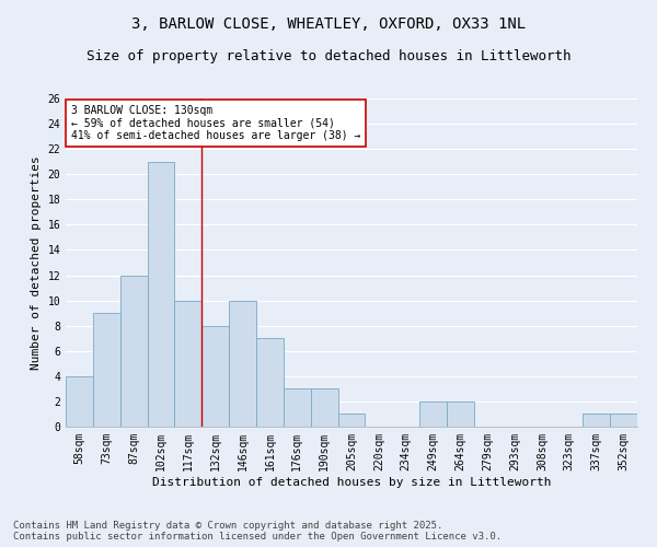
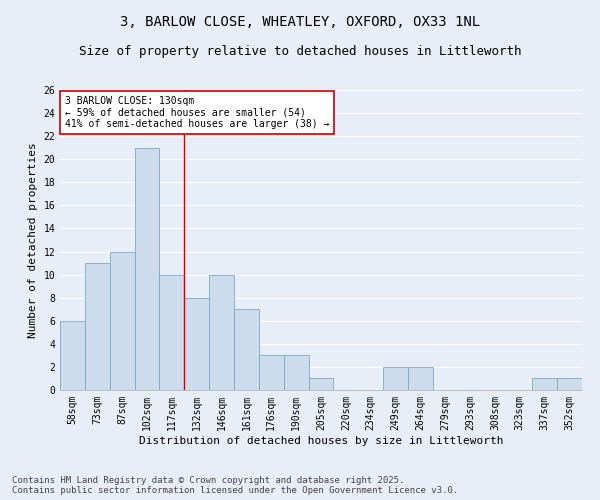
58sqm: 4 -> 6
73sqm: 9 -> 11
